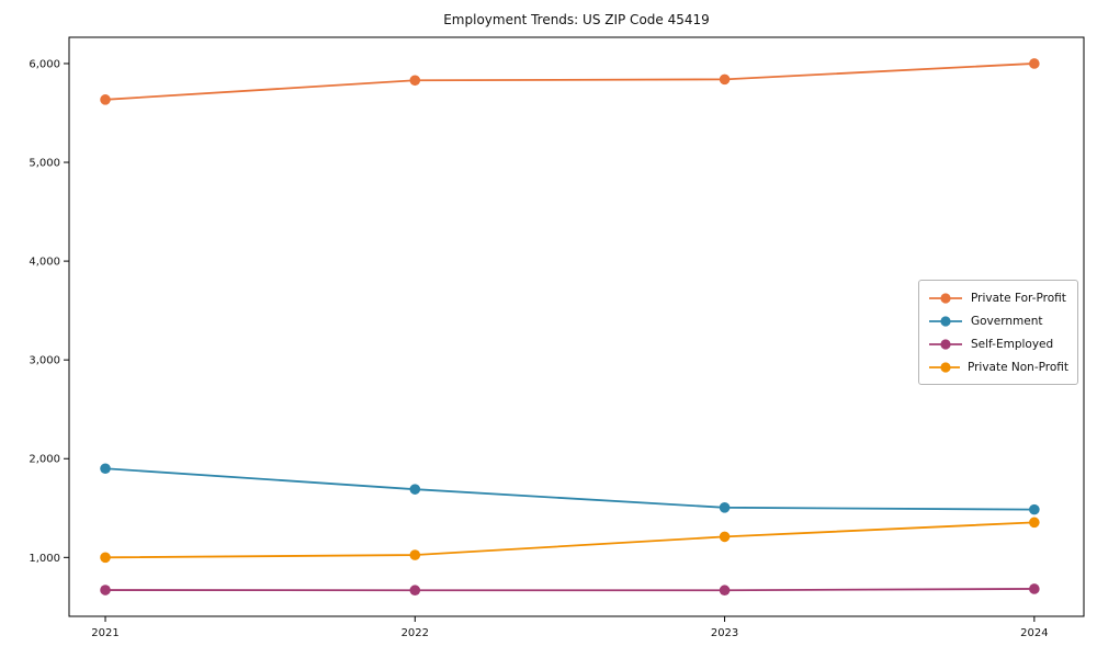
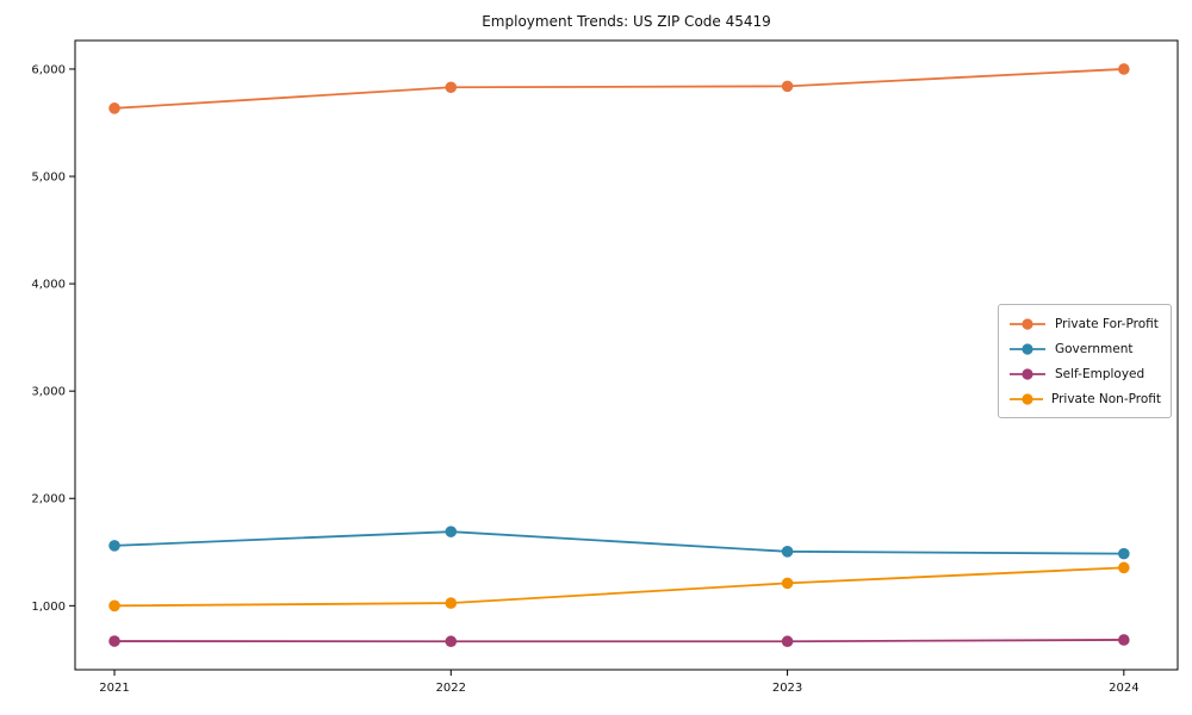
Government/2021: 1900 -> 1600
